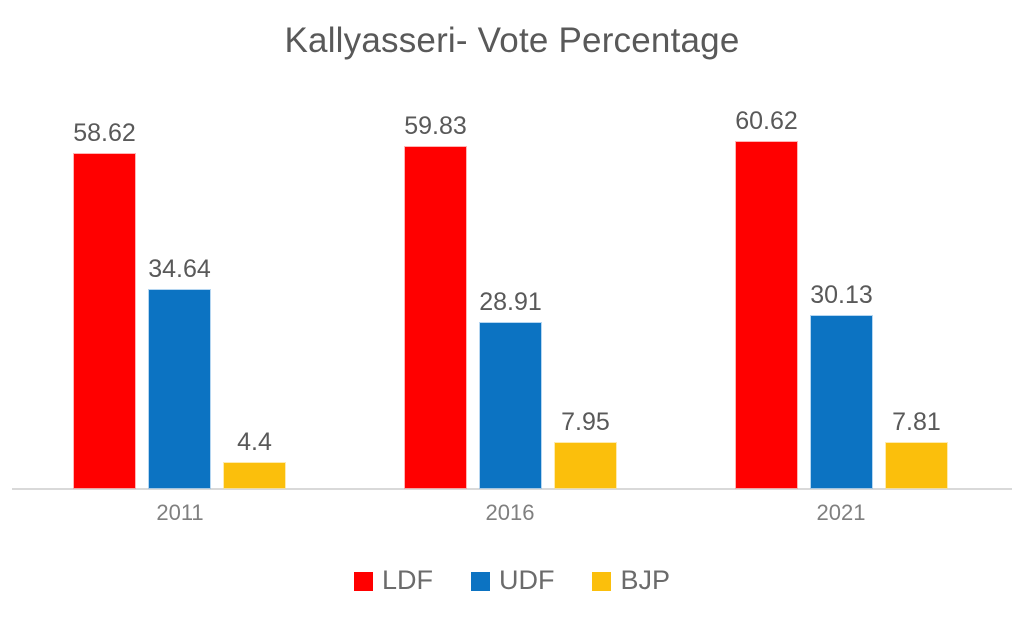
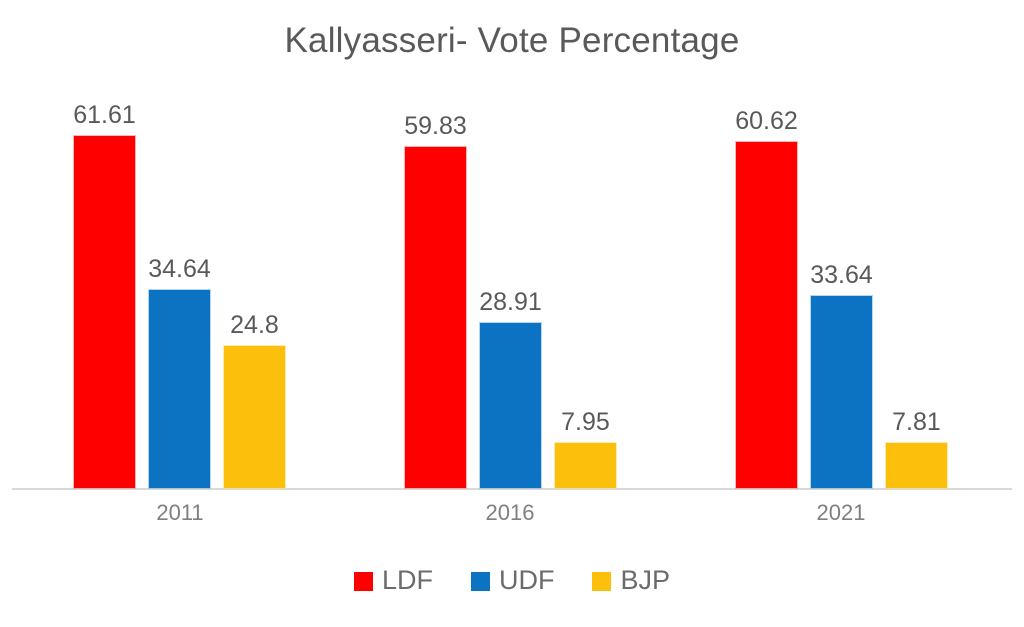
LDF/2011: 58.62 -> 61.61
BJP/2011: 4.4 -> 24.8
UDF/2021: 30.13 -> 33.64
